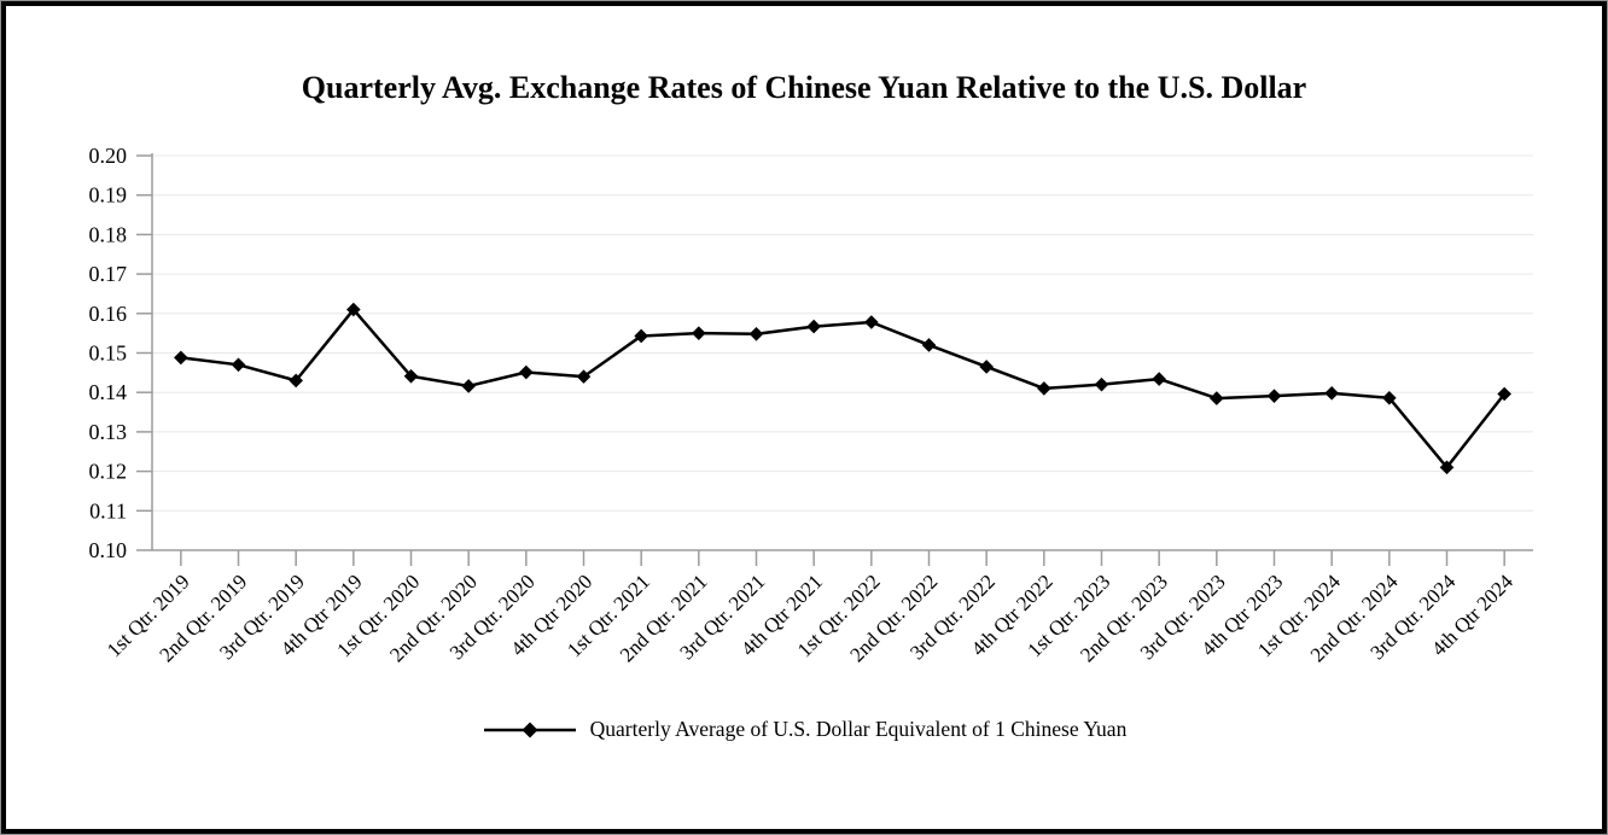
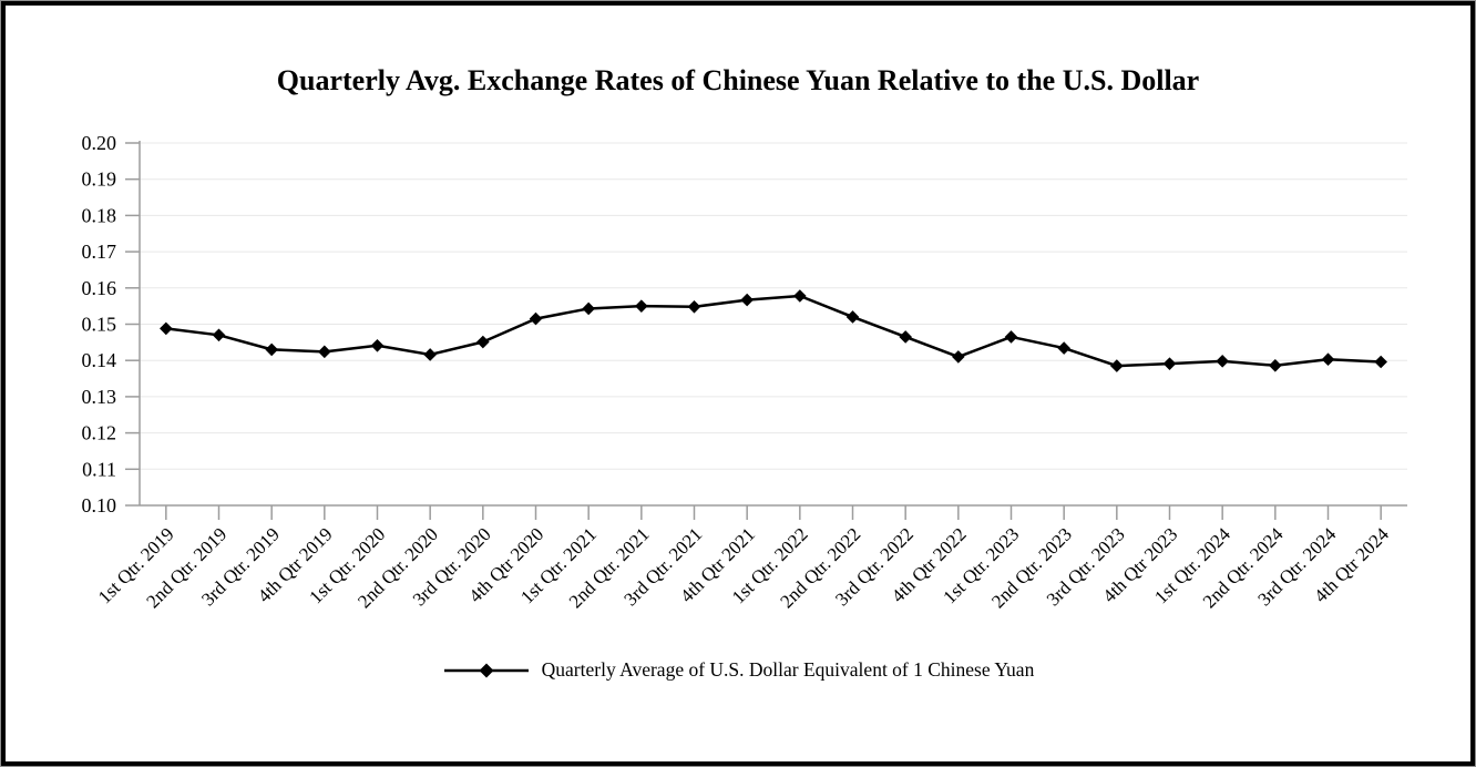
4th Qtr 2019: 0.161 -> 0.142
4th Qtr 2020: 0.144 -> 0.151
1st Qtr. 2023: 0.142 -> 0.146
3rd Qtr. 2024: 0.121 -> 0.140
